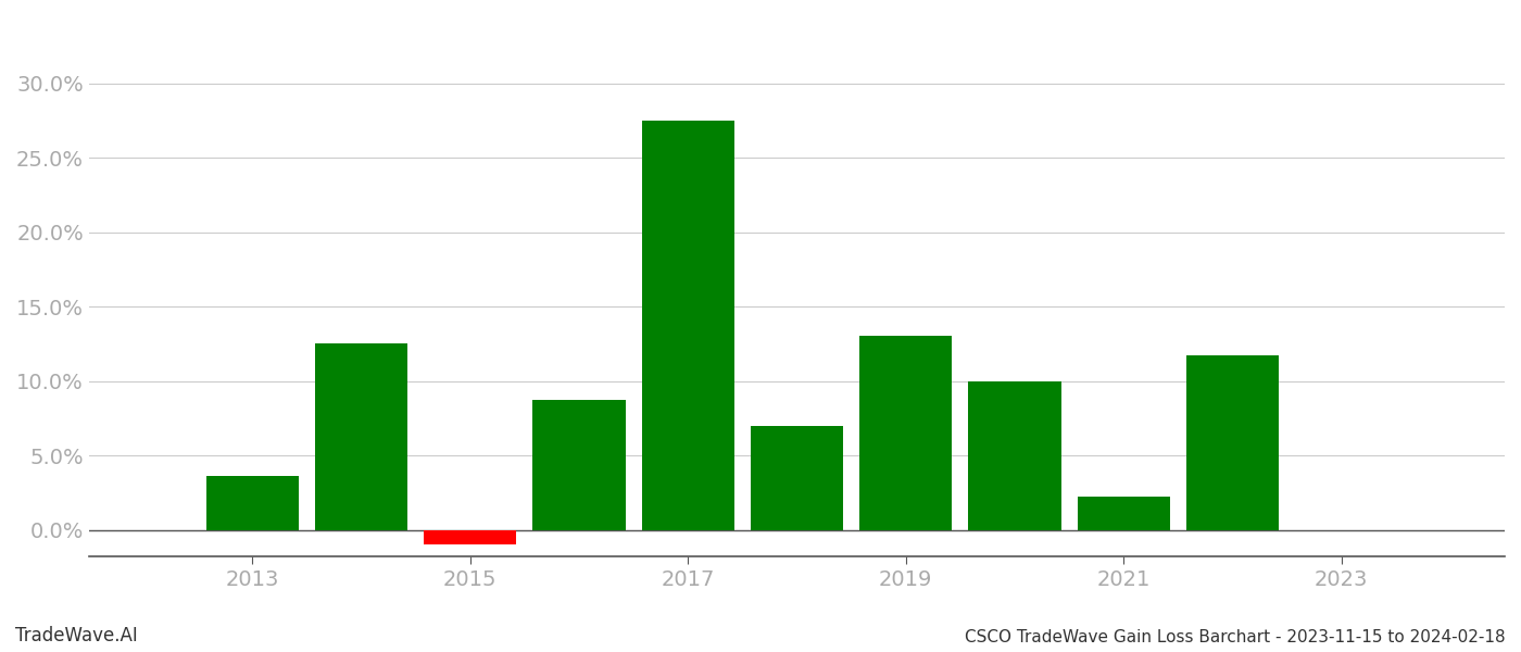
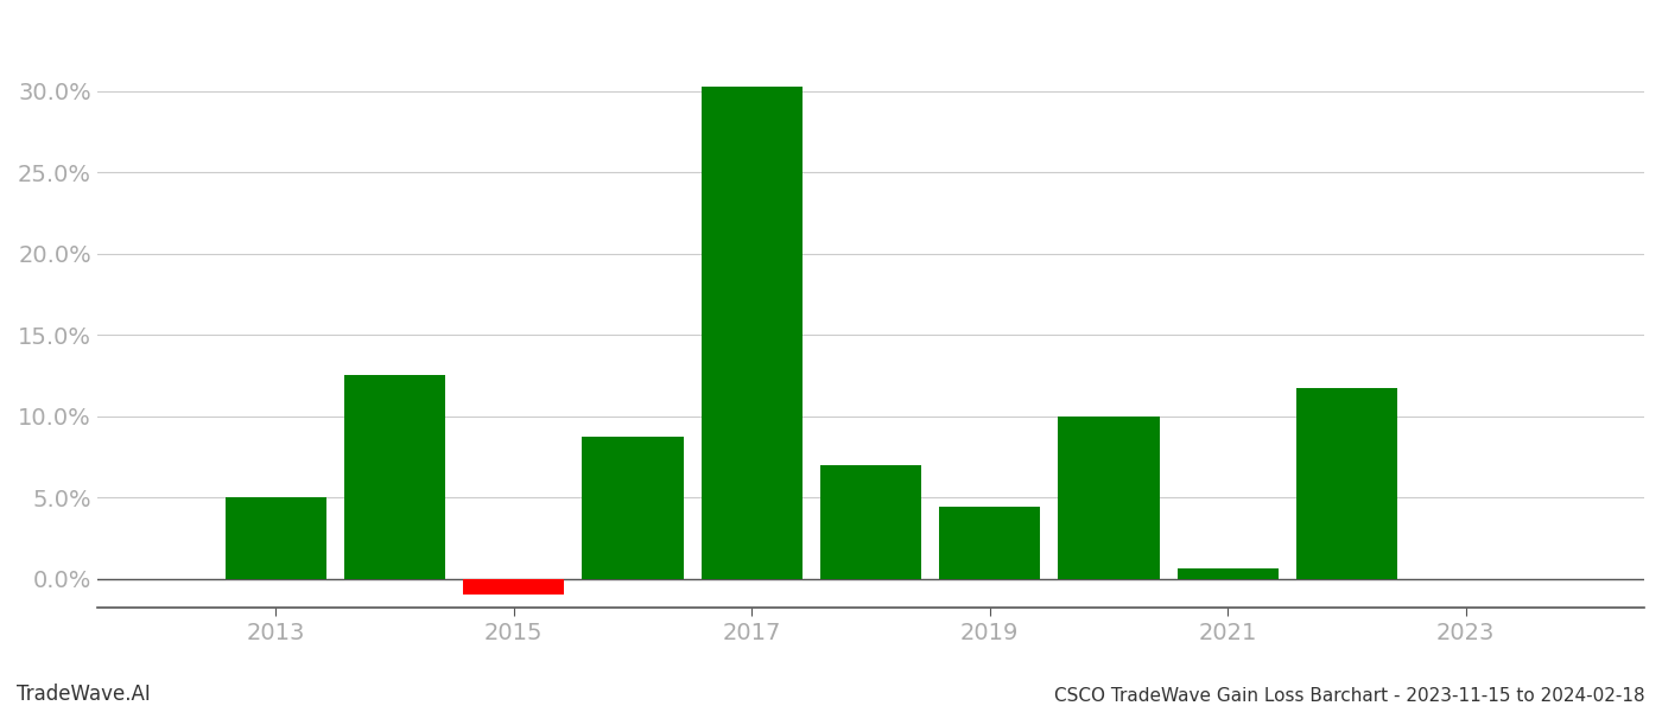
2013: 3.6% -> 5.0%
2017: 27.5% -> 30.3%
2019: 13.0% -> 4.4%
2021: 2.2% -> 0.6%
